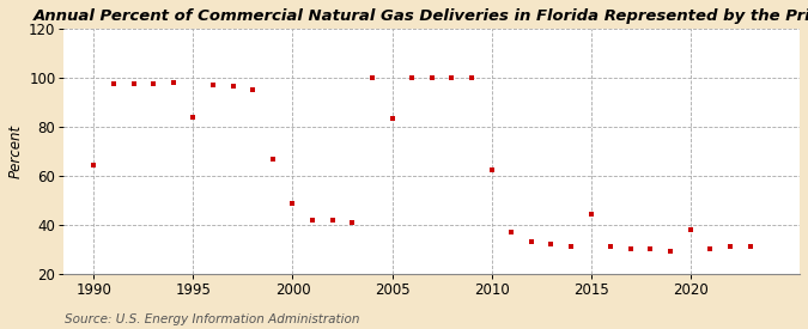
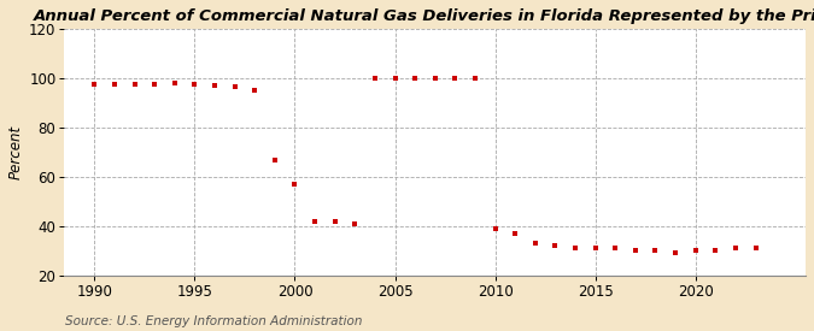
1990: 64.5 -> 97.5
1995: 84.0 -> 97.5
2000: 48.5 -> 57.0
2005: 83.5 -> 100.0
2010: 62.5 -> 39.0
2015: 44.5 -> 31.0
2020: 38.0 -> 30.0
